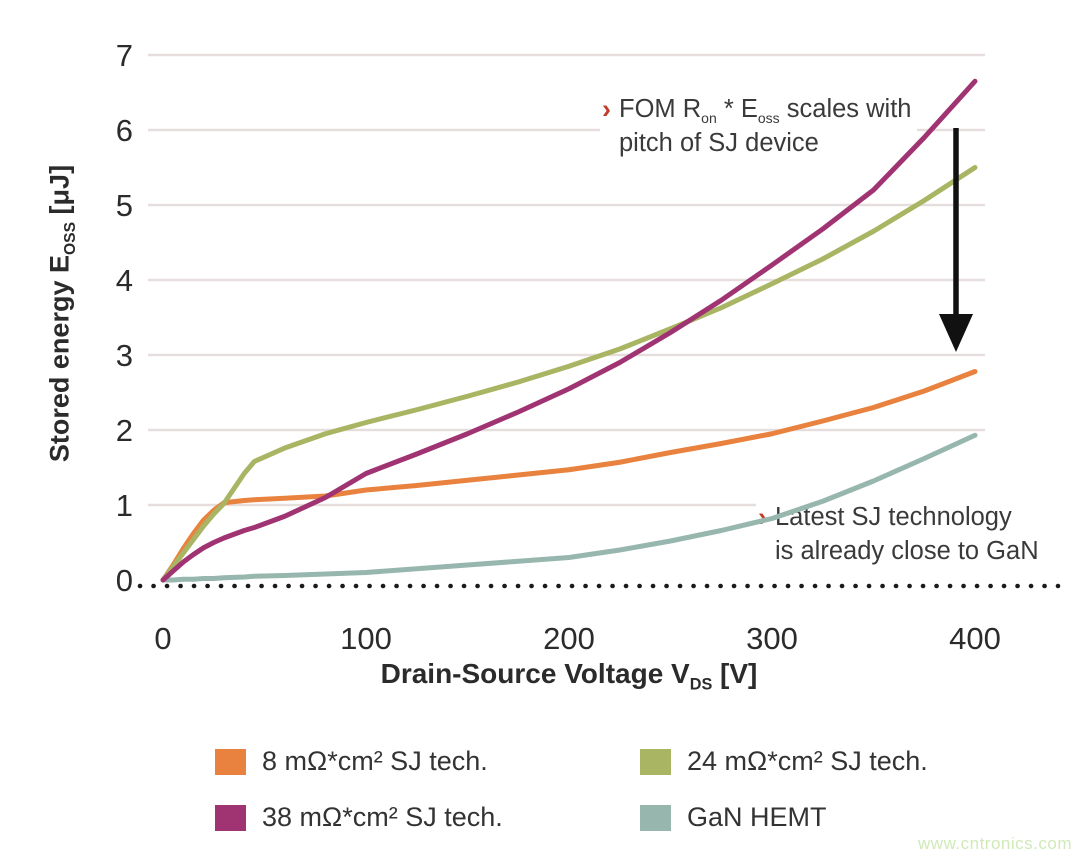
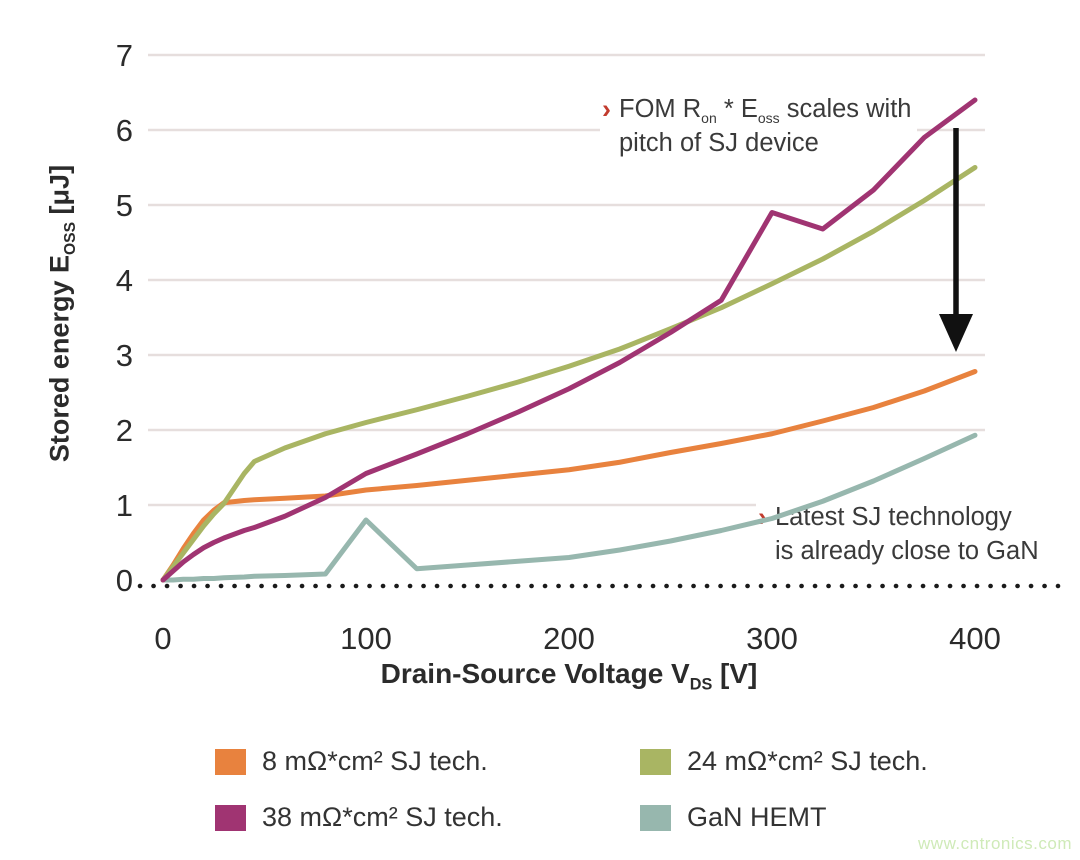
GaN HEMT/100: 0.1 -> 0.8
38 mΩ*cm² SJ tech./300: 4.2 -> 4.9
38 mΩ*cm² SJ tech./400: 6.7 -> 6.4
